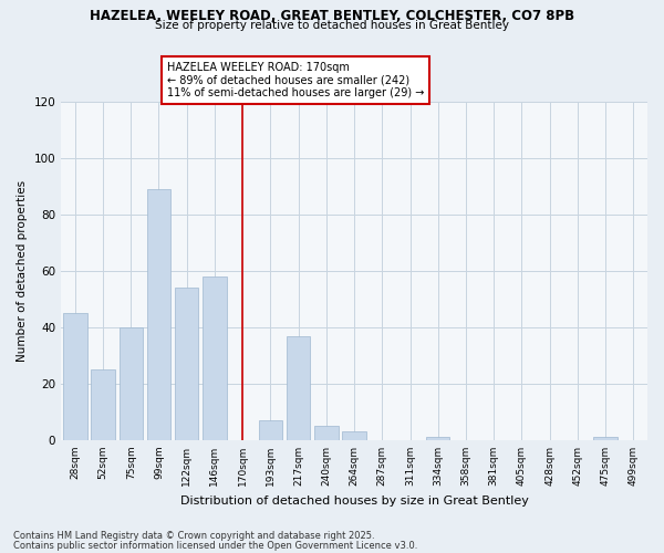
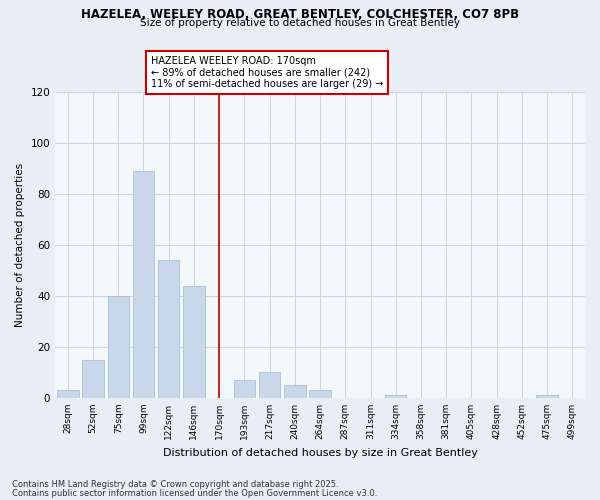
28sqm: 45 -> 3
52sqm: 25 -> 15
146sqm: 58 -> 44
217sqm: 37 -> 10
